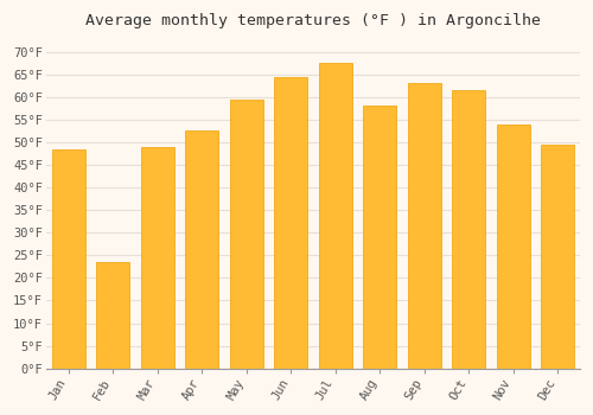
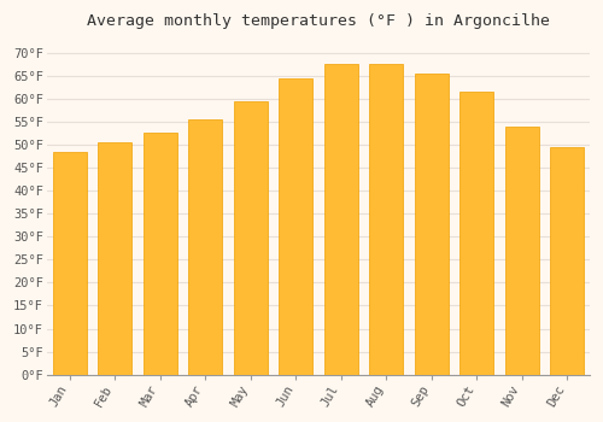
Feb: 23.5°F -> 50.5°F
Mar: 49.0°F -> 52.5°F
Apr: 52.5°F -> 55.5°F
Aug: 58.0°F -> 67.5°F
Sep: 63.0°F -> 65.5°F
